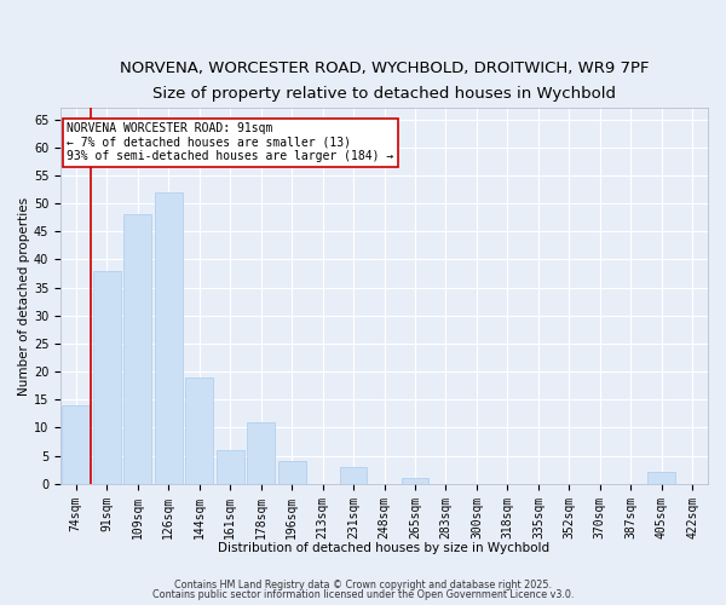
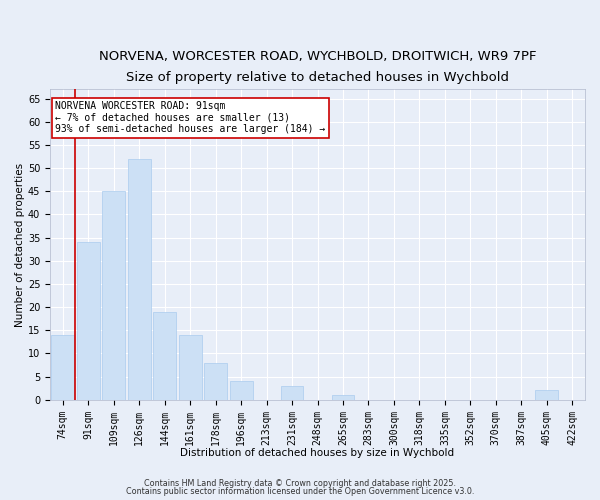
91sqm: 38 -> 34
109sqm: 48 -> 45
161sqm: 6 -> 14
178sqm: 11 -> 8
